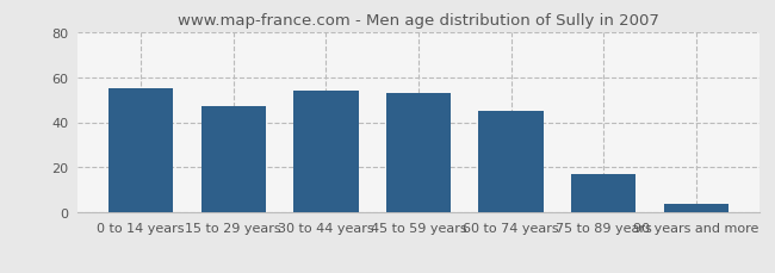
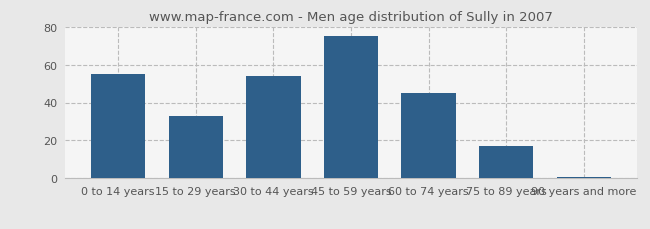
15 to 29 years: 47 -> 33
45 to 59 years: 53 -> 75
90 years and more: 4 -> 1
